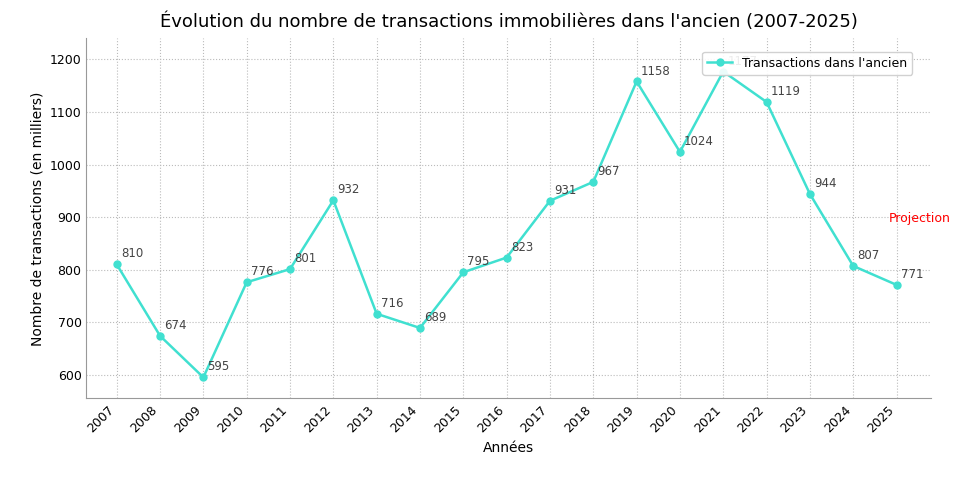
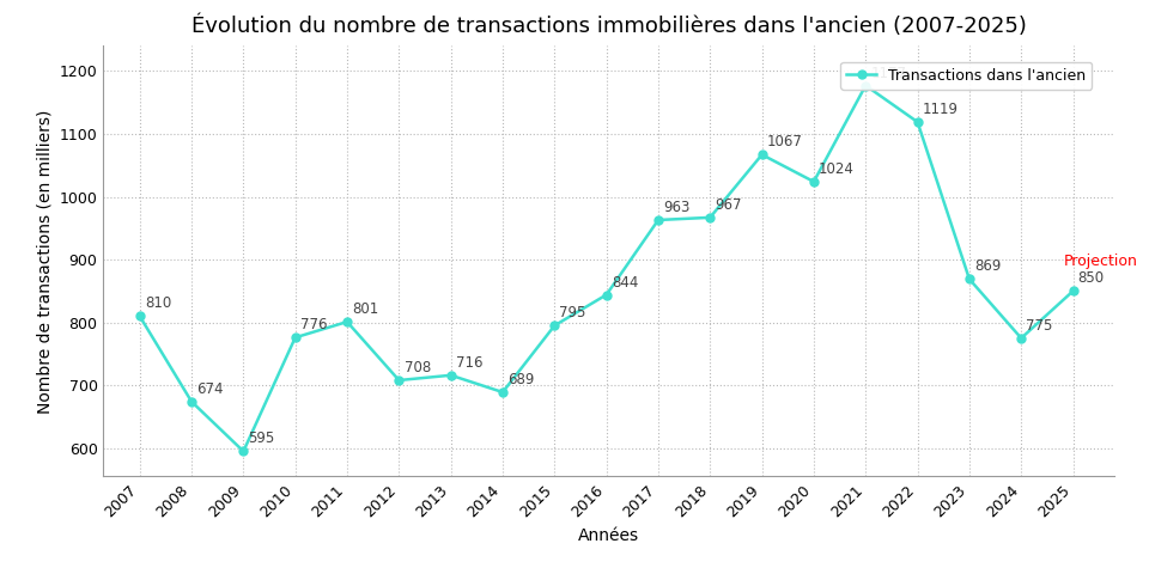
2012: 932 -> 708
2016: 823 -> 844
2017: 931 -> 963
2019: 1158 -> 1067
2023: 944 -> 869
2024: 807 -> 775
2025: 771 -> 850
